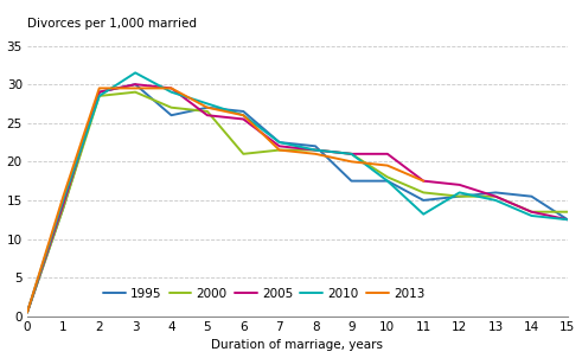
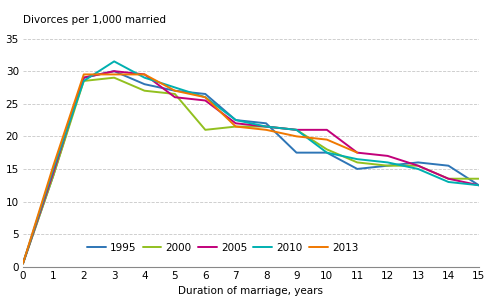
1995/4: 26.0 -> 28.0
2010/11: 13.2 -> 16.5
